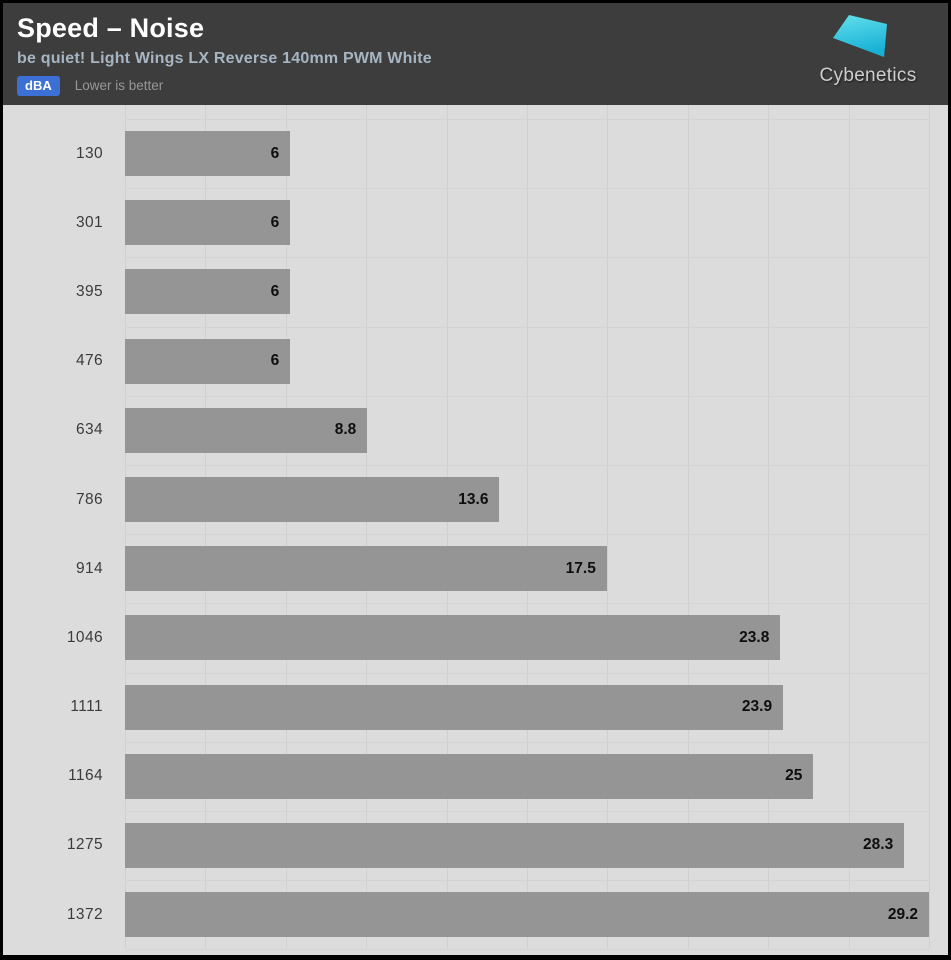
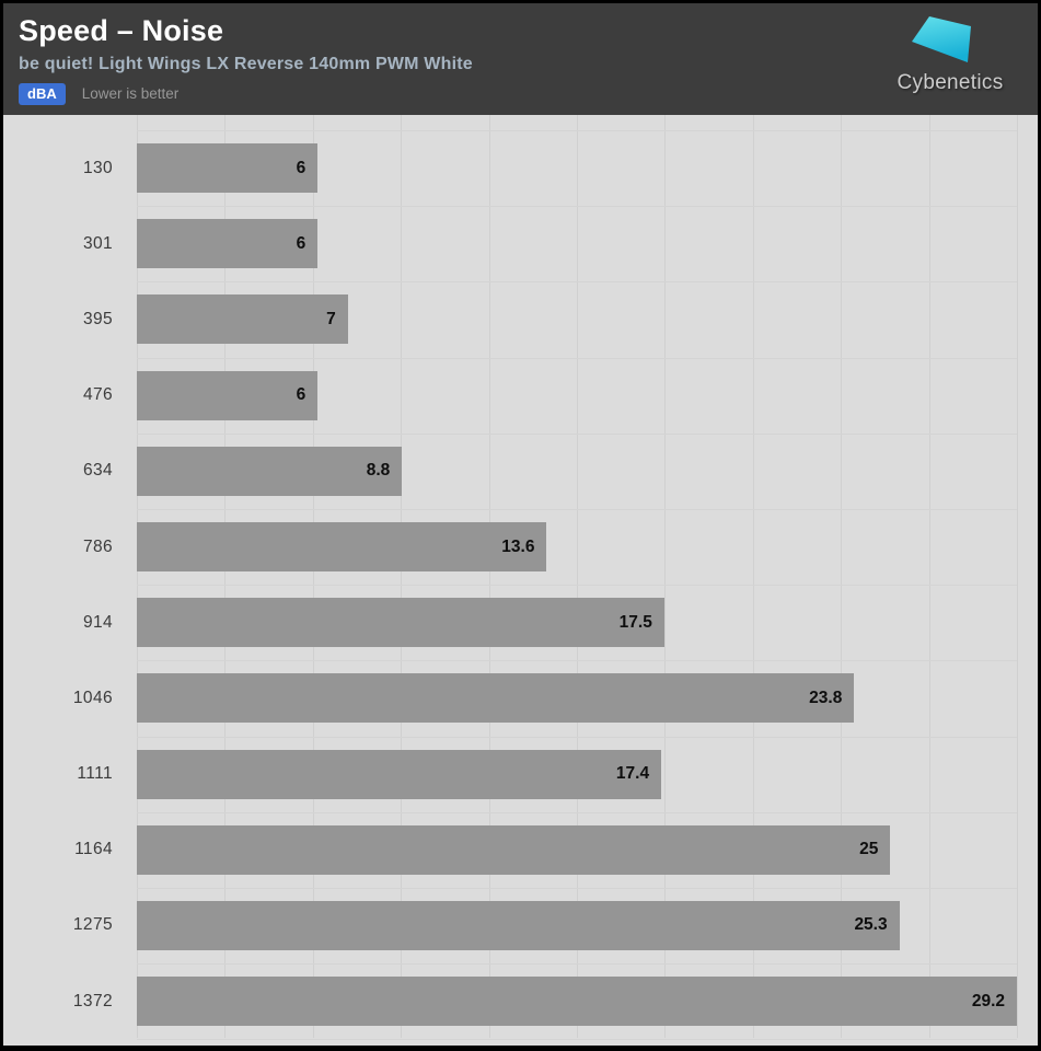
395: 6 -> 7
1111: 23.9 -> 17.4
1275: 28.3 -> 25.3
